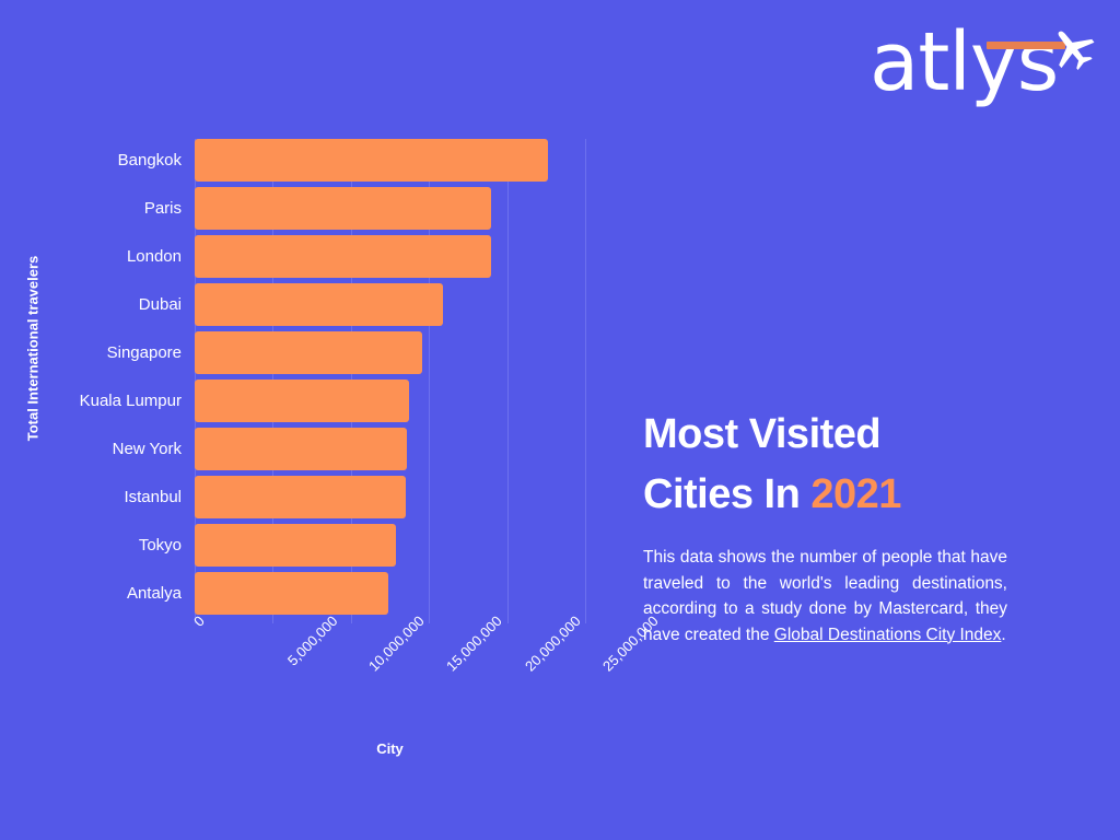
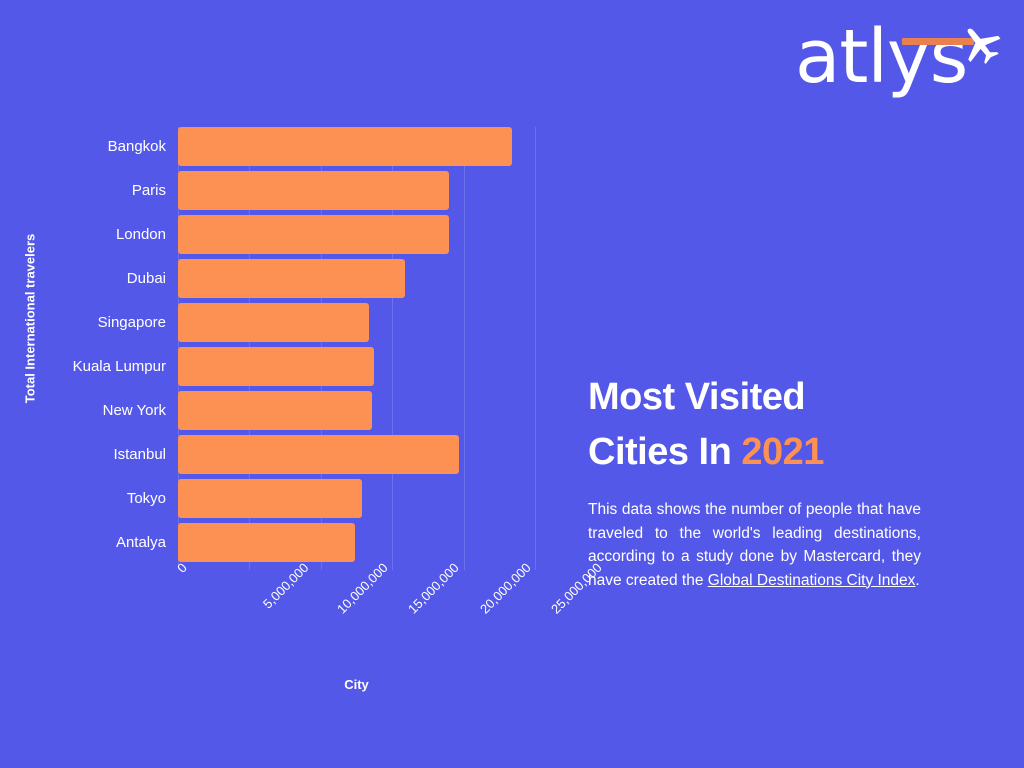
Bangkok: 22600000 -> 23400000
Singapore: 14600000 -> 13400000
Istanbul: 13500000 -> 19700000
